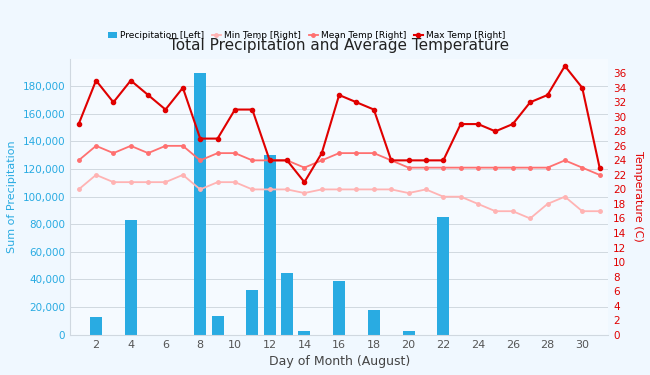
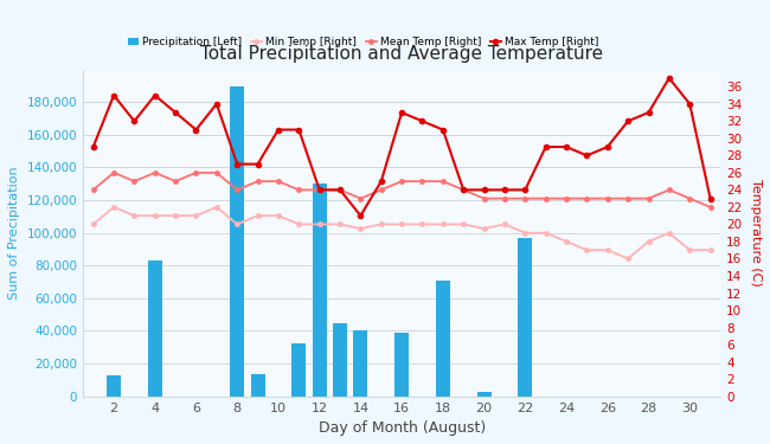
Precipitation [Left]/14: 2,000 -> 40,000
Precipitation [Left]/18: 18,000 -> 71,000
Precipitation [Left]/22: 85,000 -> 97,000
